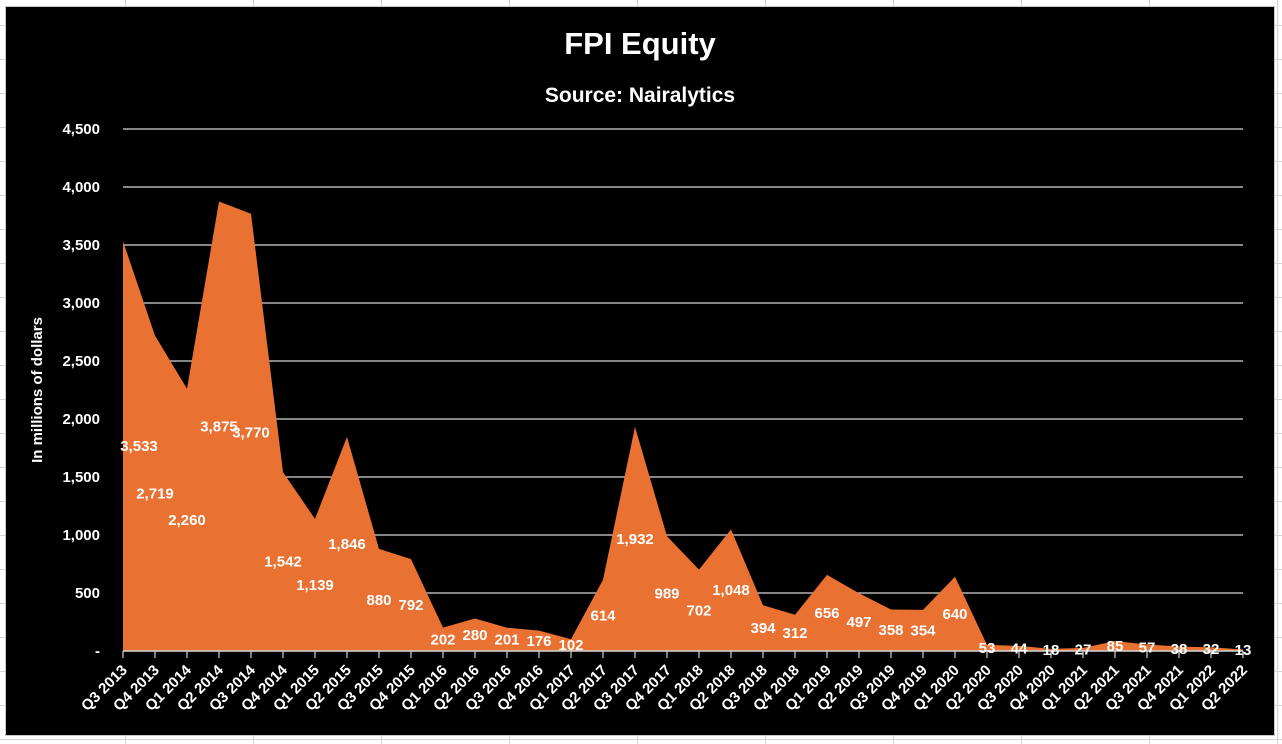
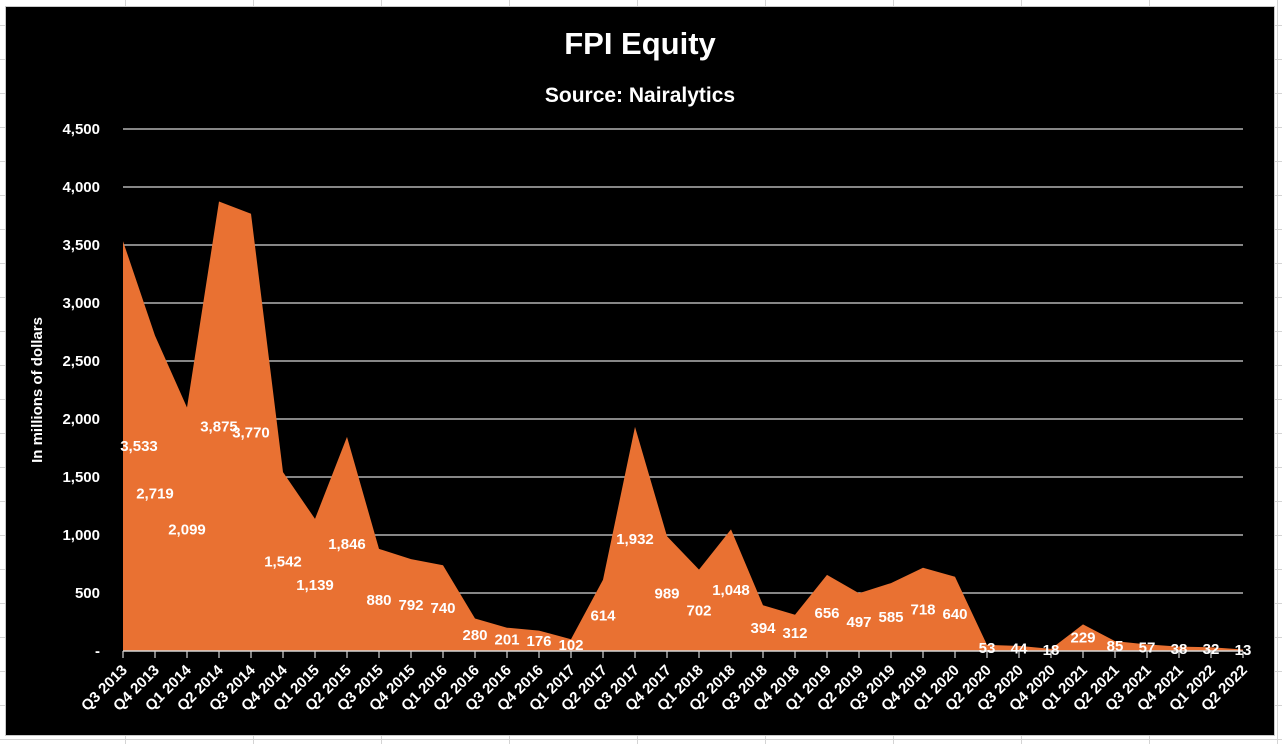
Q1 2014: 2,260 -> 2,099
Q1 2016: 202 -> 740
Q3 2019: 358 -> 585
Q4 2019: 354 -> 718
Q1 2021: 27 -> 229
